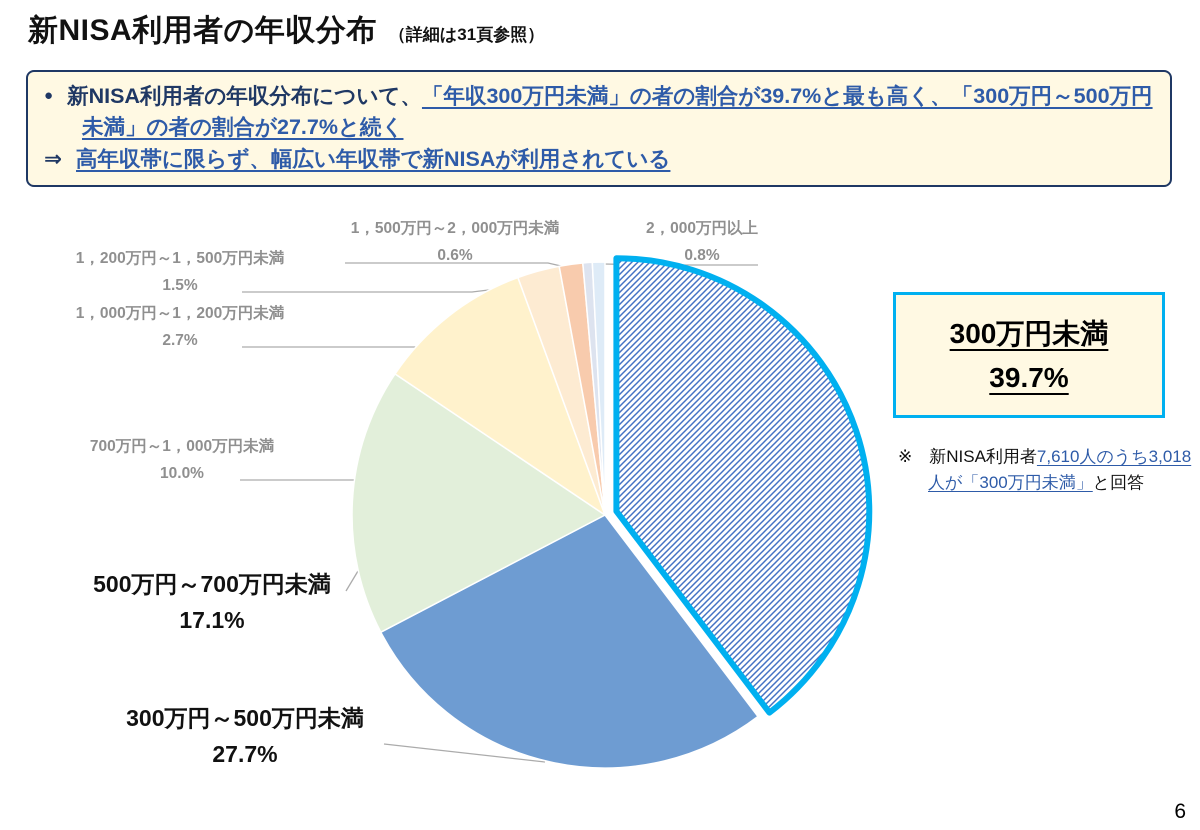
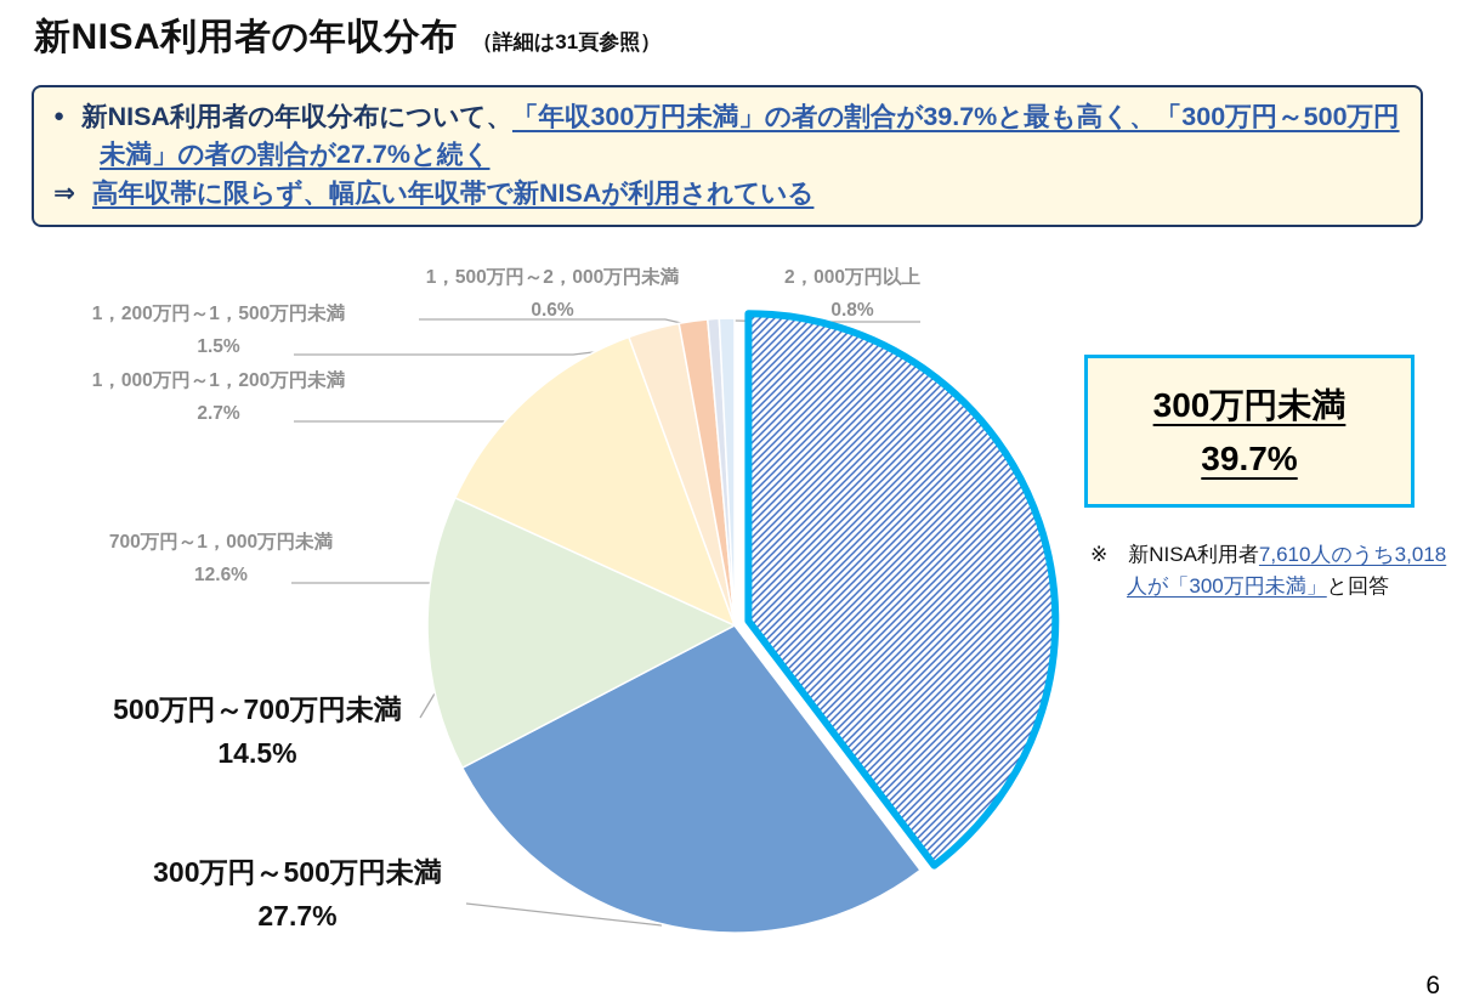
500万円～700万円未満: 17.1% -> 14.5%
700万円～1，000万円未満: 10.0% -> 12.6%
